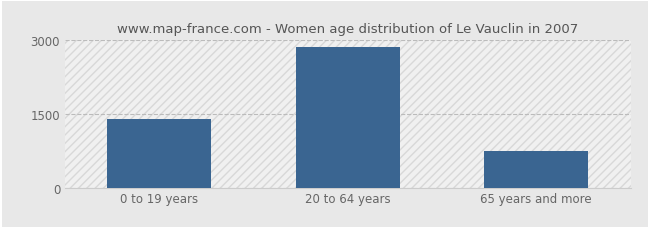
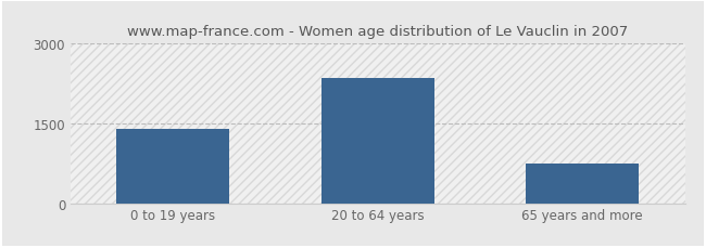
20 to 64 years: 2860 -> 2350
